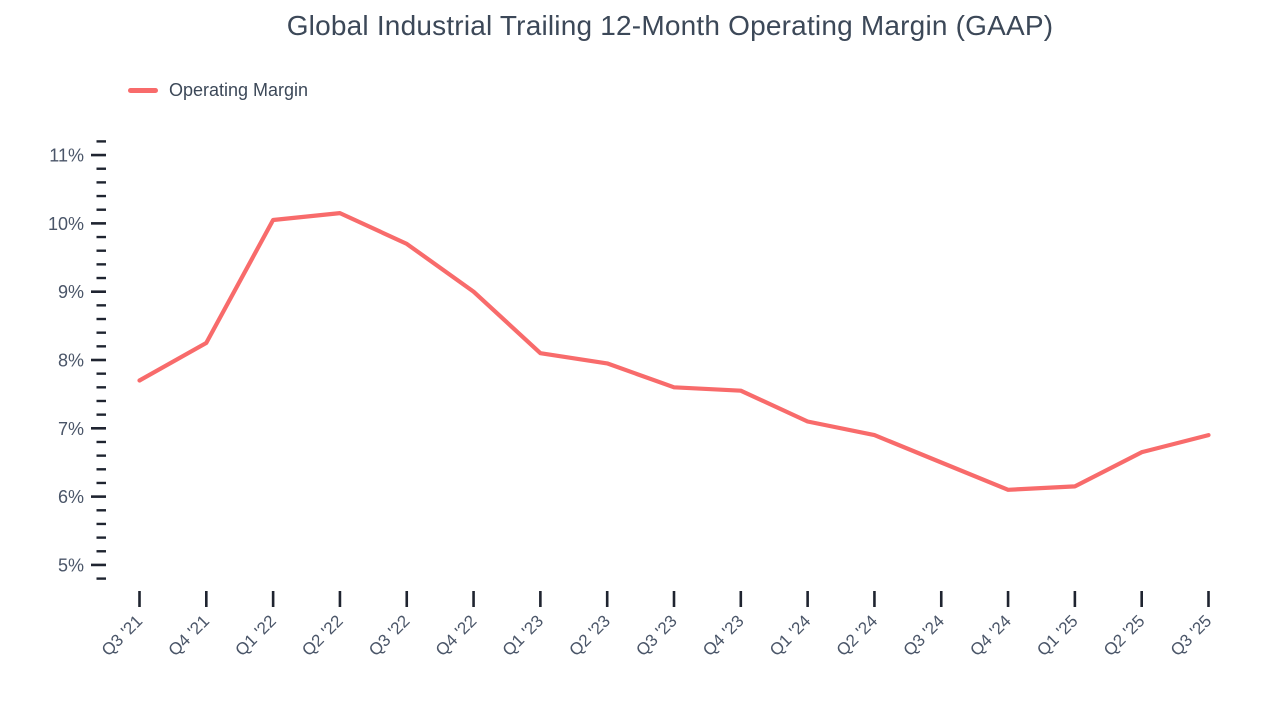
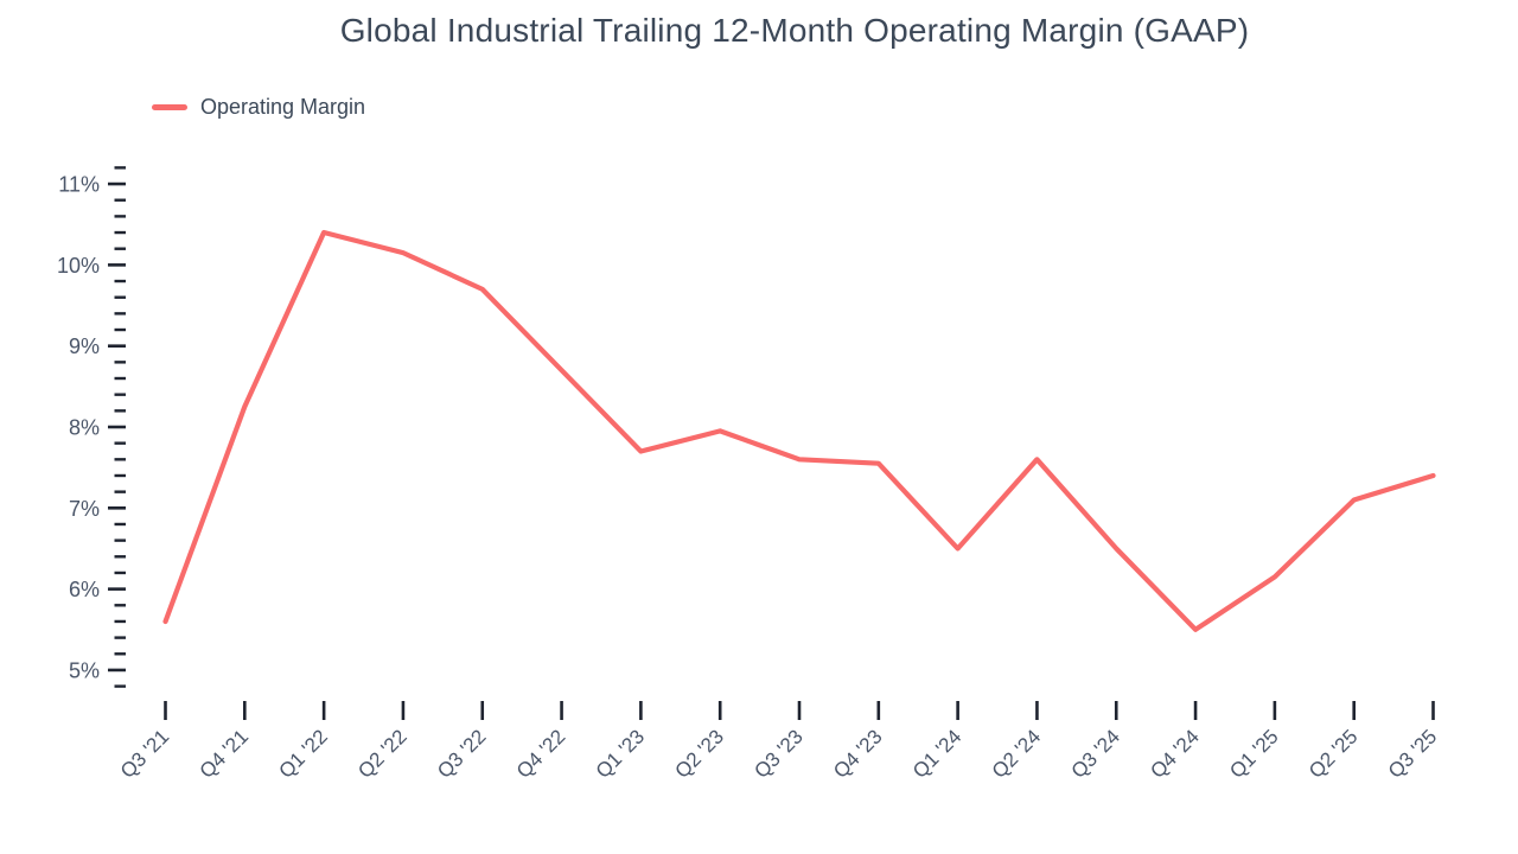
Q3 '21: 7.7% -> 5.6%
Q1 '22: 10.1% -> 10.4%
Q4 '22: 9.0% -> 8.7%
Q1 '23: 8.1% -> 7.7%
Q1 '24: 7.1% -> 6.5%
Q2 '24: 6.9% -> 7.6%
Q4 '24: 6.1% -> 5.5%
Q2 '25: 6.7% -> 7.1%
Q3 '25: 6.9% -> 7.4%
